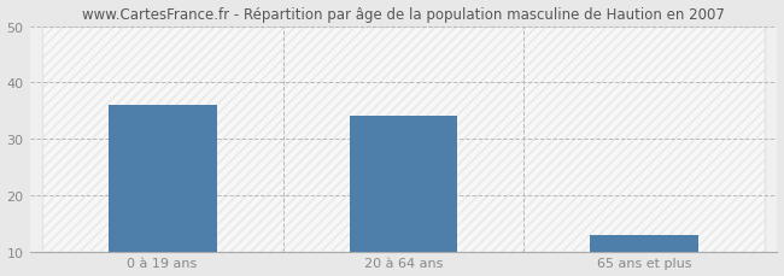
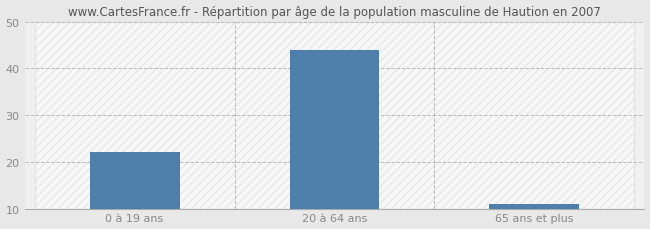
0 à 19 ans: 36 -> 22
20 à 64 ans: 34 -> 44
65 ans et plus: 13 -> 11
